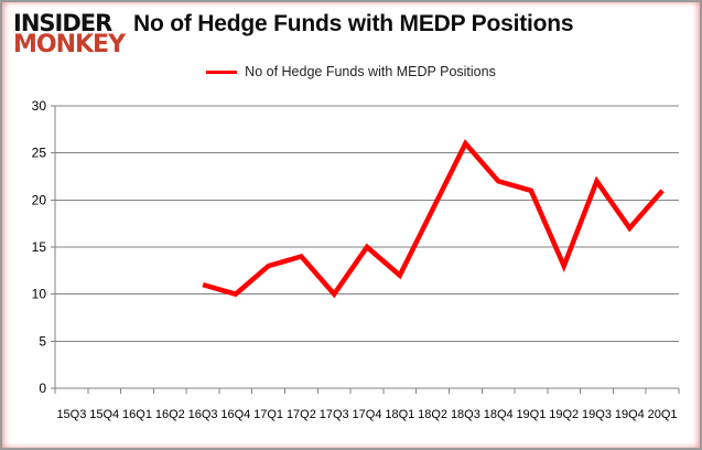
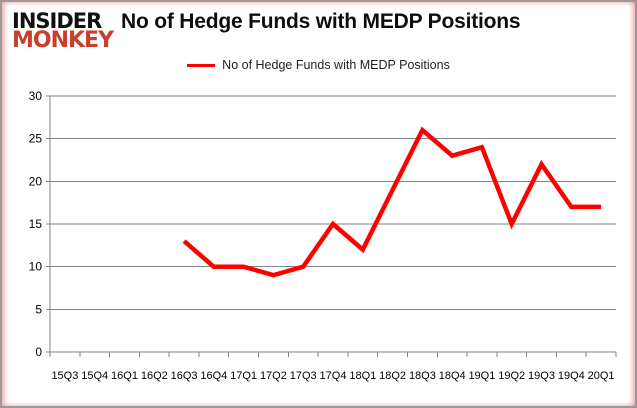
16Q3: 11 -> 13
17Q1: 13 -> 10
17Q2: 14 -> 9
18Q4: 22 -> 23
19Q1: 21 -> 24
19Q2: 13 -> 15
20Q1: 21 -> 17
